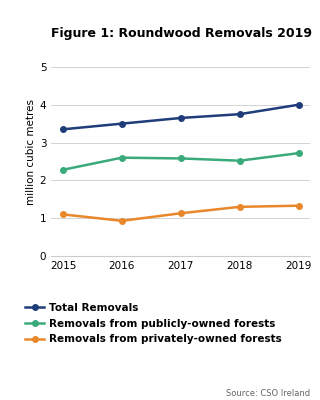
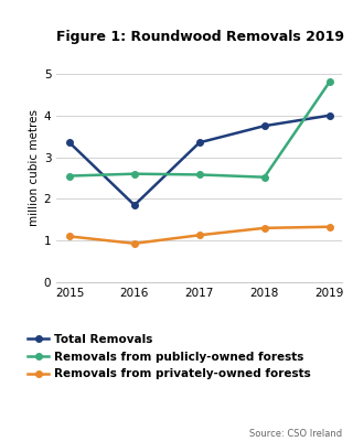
Removals from publicly-owned forests/2015: 2.28 -> 2.55
Total Removals/2016: 3.50 -> 1.85
Total Removals/2017: 3.65 -> 3.35
Removals from publicly-owned forests/2019: 2.72 -> 4.80
